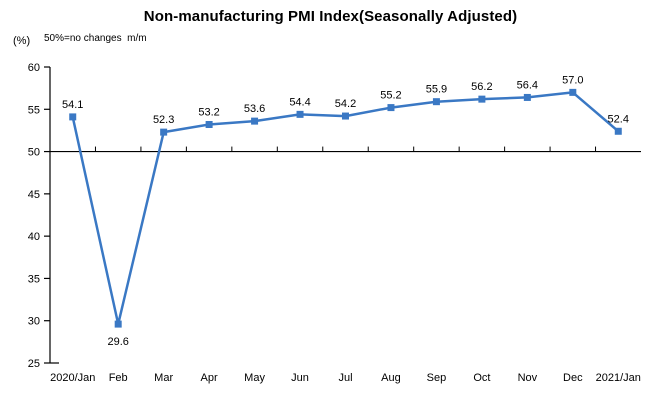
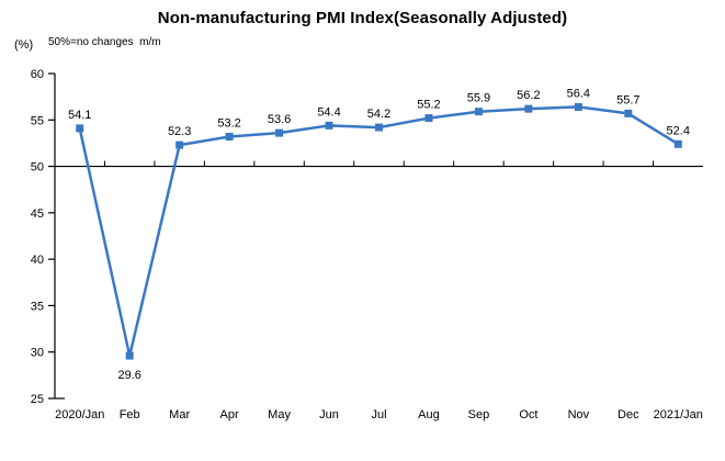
Dec: 57.0 -> 55.7
